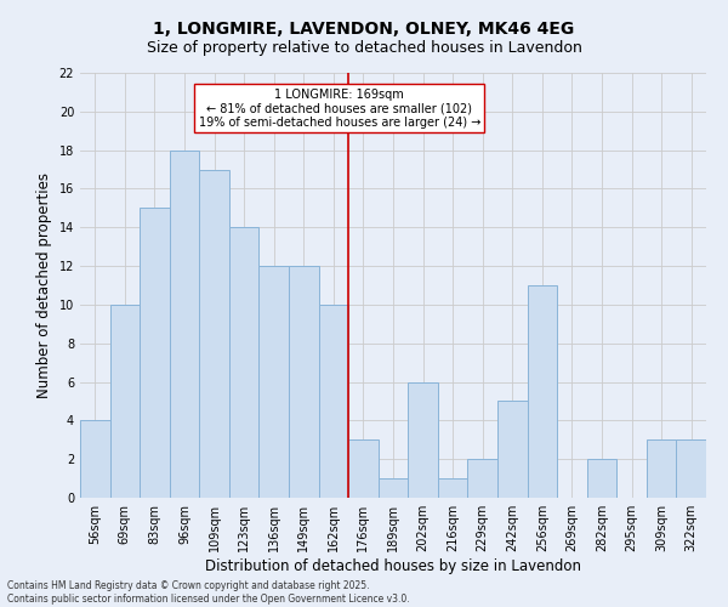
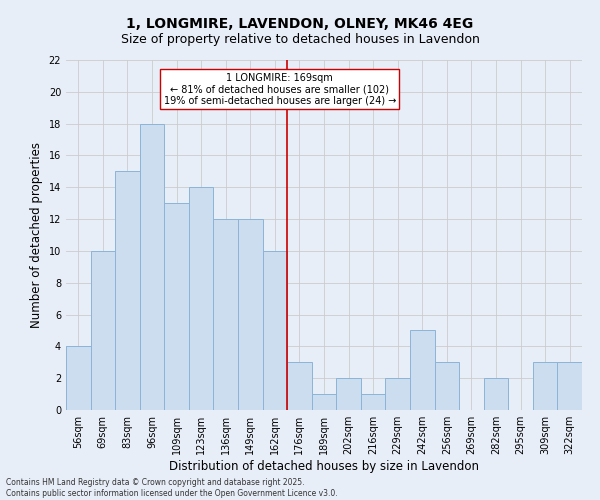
109sqm: 17 -> 13
202sqm: 6 -> 2
256sqm: 11 -> 3
